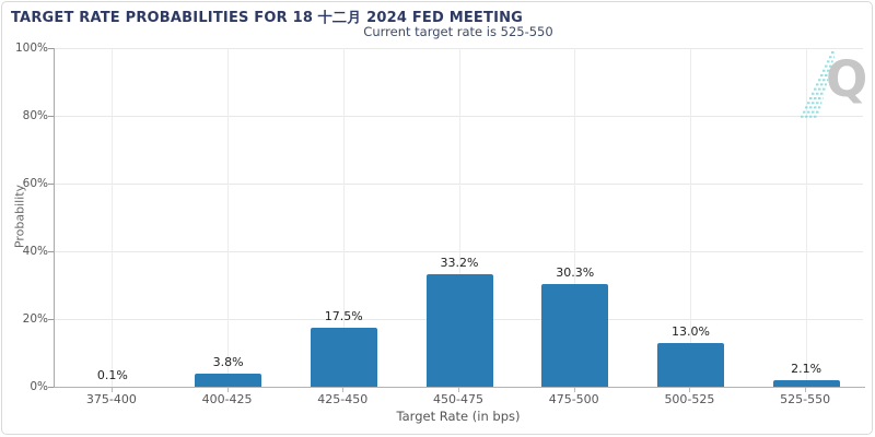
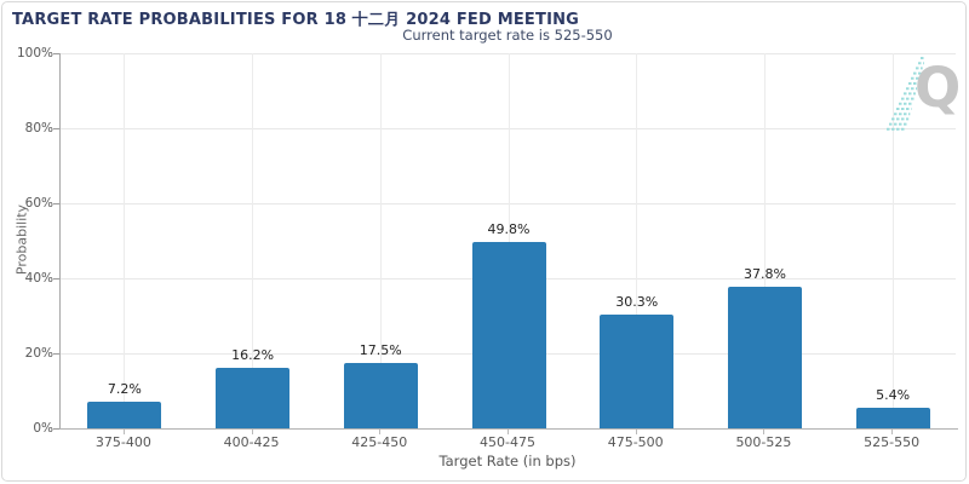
375-400: 0.1% -> 7.2%
400-425: 3.8% -> 16.2%
450-475: 33.2% -> 49.8%
500-525: 13.0% -> 37.8%
525-550: 2.1% -> 5.4%
